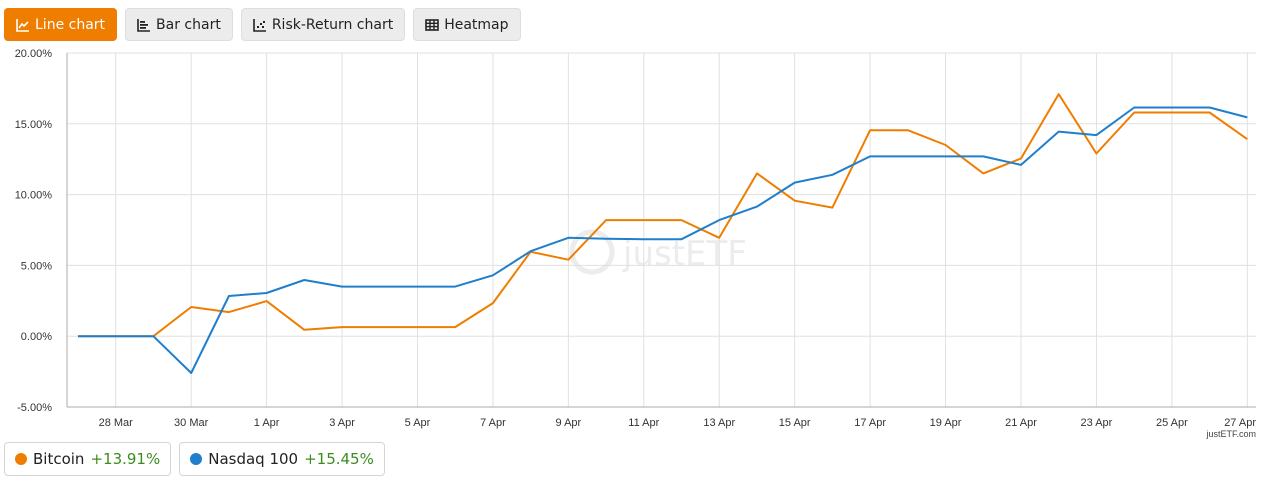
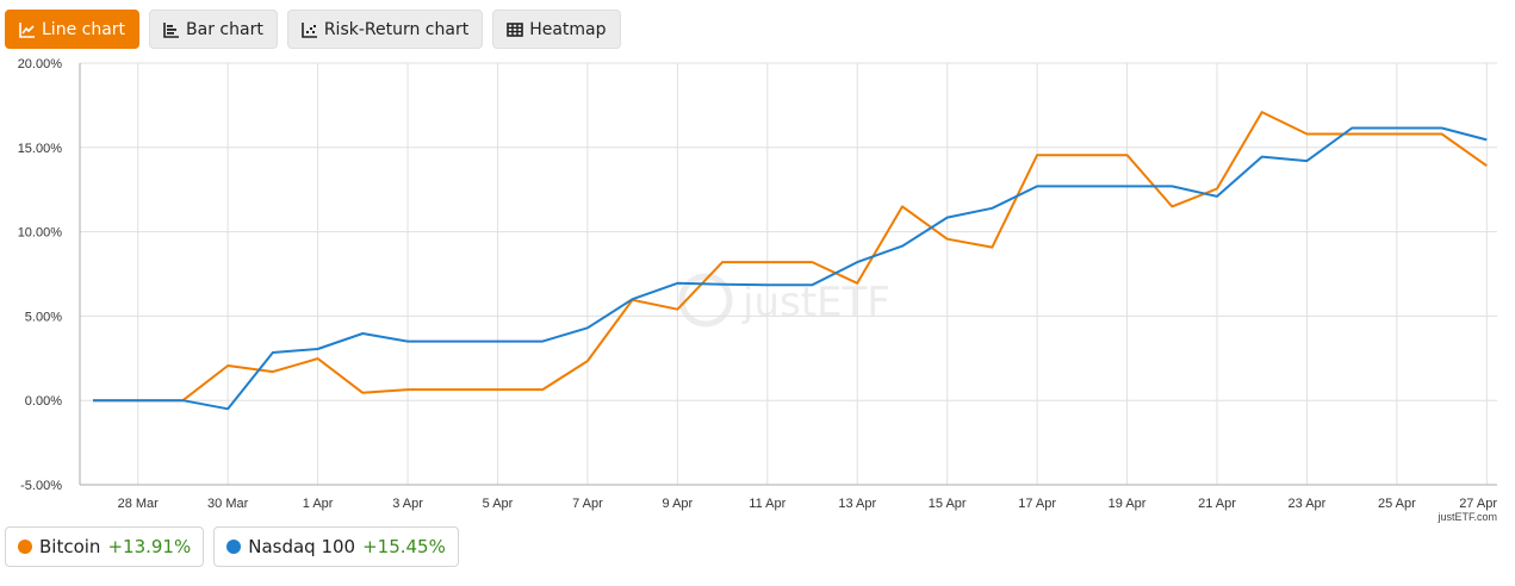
Nasdaq 100/30 Mar: -2.6% -> -0.5%
Bitcoin/19 Apr: 13.5% -> 14.6%
Bitcoin/23 Apr: 12.9% -> 15.8%
